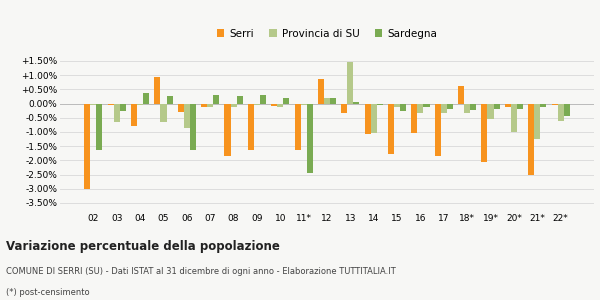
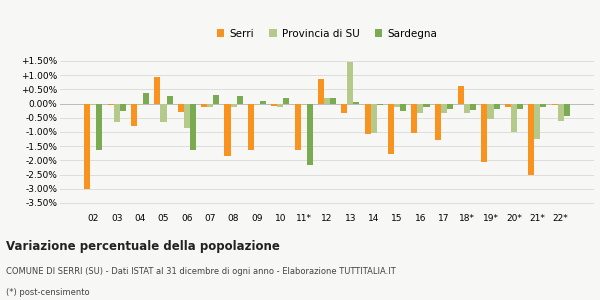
Sardegna/09: 0.30% -> 0.10%
Sardegna/11*: -2.45% -> -2.15%
Serri/17: -1.85% -> -1.28%
